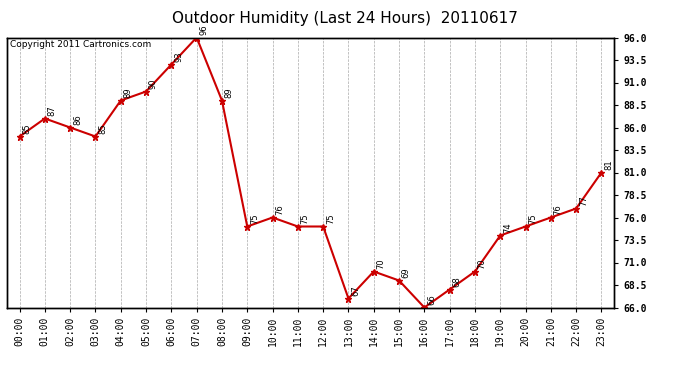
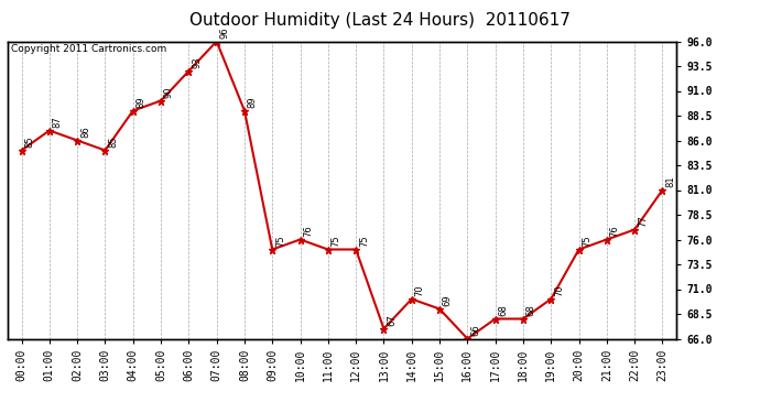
18:00: 70 -> 68
19:00: 74 -> 70
